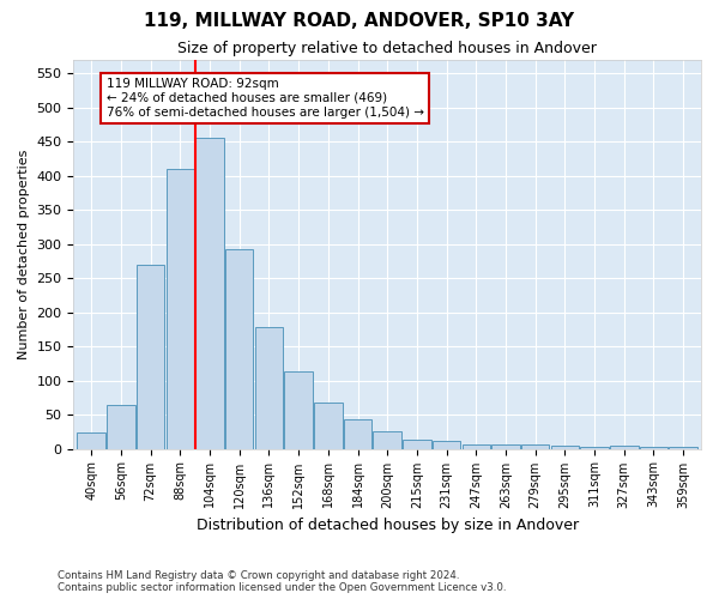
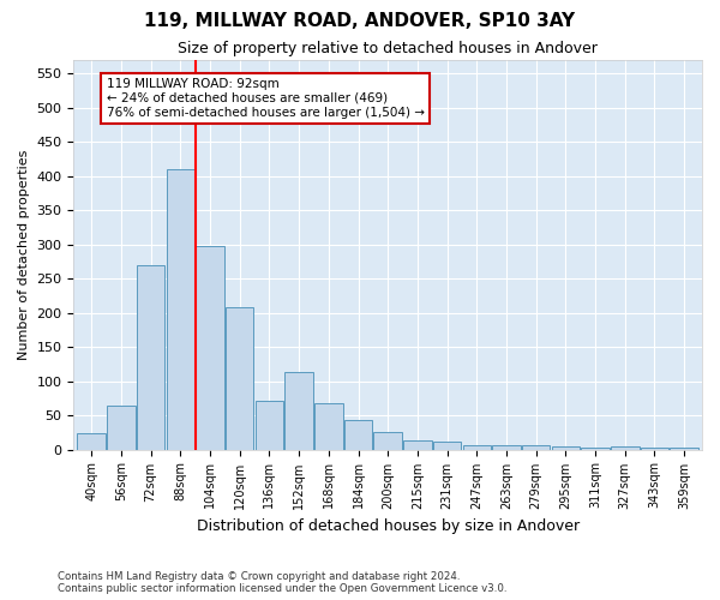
104sqm: 455 -> 298
120sqm: 293 -> 208
136sqm: 178 -> 72
